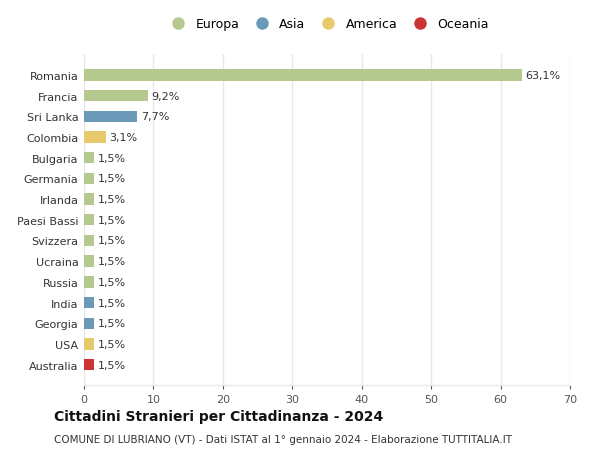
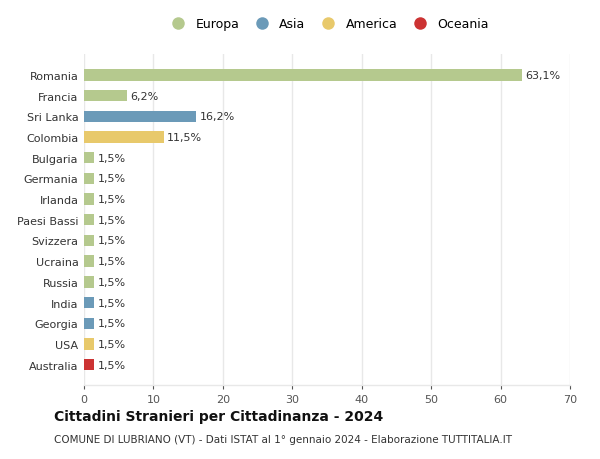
Francia: 9,2% -> 6,2%
Sri Lanka: 7,7% -> 16,2%
Colombia: 3,1% -> 11,5%
